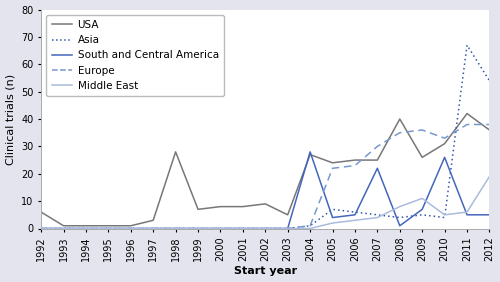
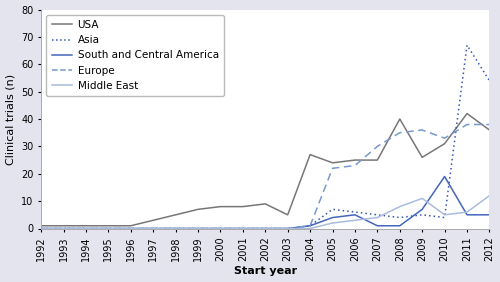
USA/1992: 6 -> 1
USA/1998: 28 -> 5
South and Central America/2004: 28 -> 1
South and Central America/2007: 22 -> 1
South and Central America/2010: 26 -> 19
Middle East/2012: 19 -> 12
